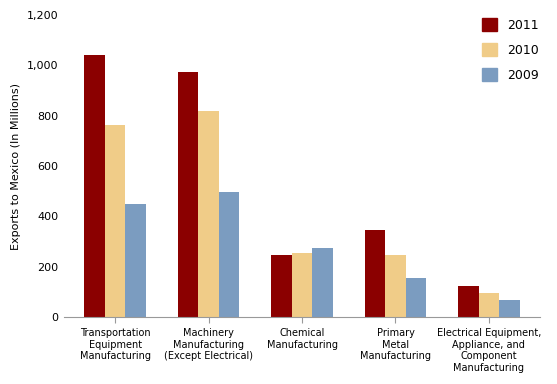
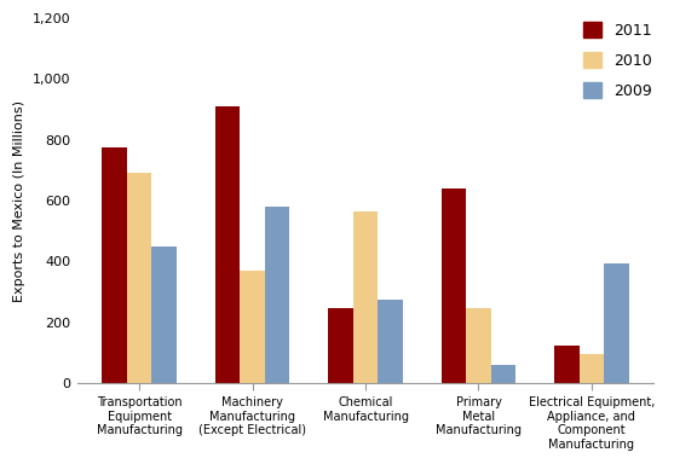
2011/Transportation Equipment Manufacturing: 1,040 -> 775
2010/Transportation Equipment Manufacturing: 762 -> 690
2011/Machinery Manufacturing (Except Electrical): 975 -> 910
2010/Machinery Manufacturing (Except Electrical): 818 -> 370
2009/Machinery Manufacturing (Except Electrical): 497 -> 580
2010/Chemical Manufacturing: 253 -> 565
2011/Primary Metal Manufacturing: 347 -> 640
2009/Primary Metal Manufacturing: 155 -> 60
2009/Electrical Equipment, Appliance, and Component Manufacturing: 68 -> 395
